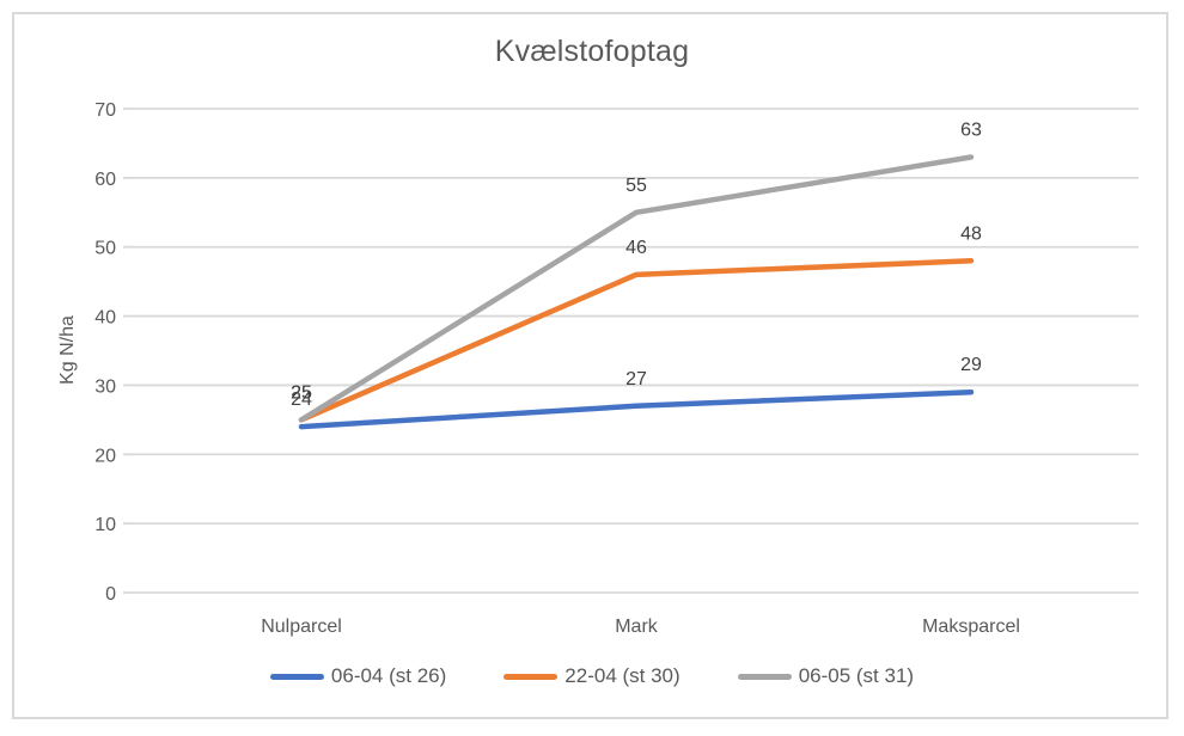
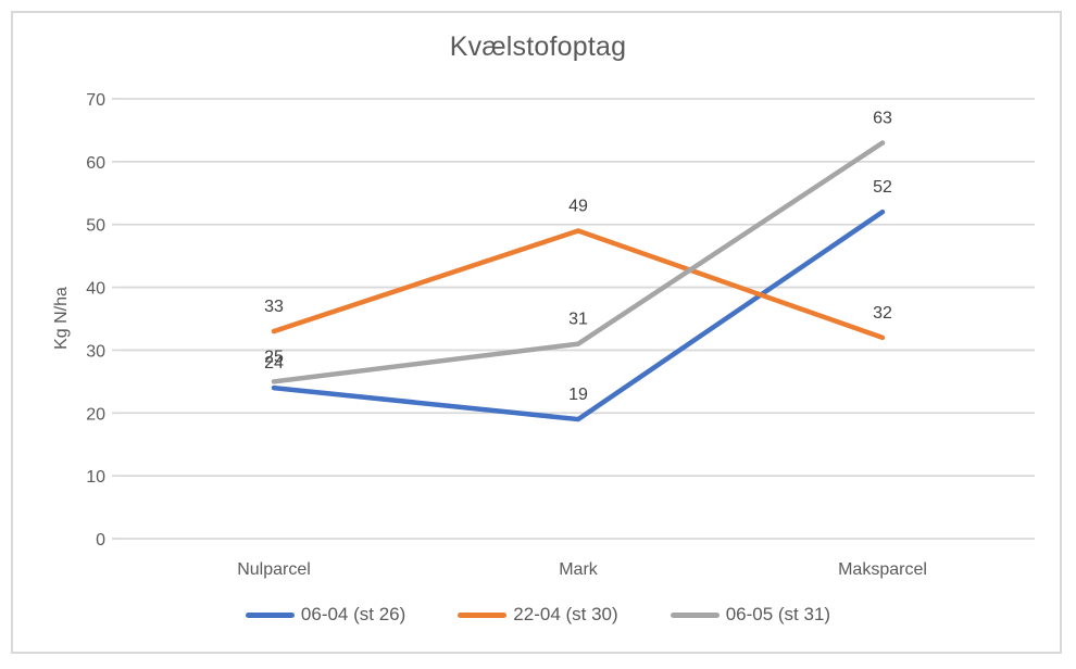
22-04 (st 30)/Nulparcel: 25 -> 33
06-04 (st 26)/Mark: 27 -> 19
22-04 (st 30)/Mark: 46 -> 49
06-05 (st 31)/Mark: 55 -> 31
06-04 (st 26)/Maksparcel: 29 -> 52
22-04 (st 30)/Maksparcel: 48 -> 32
